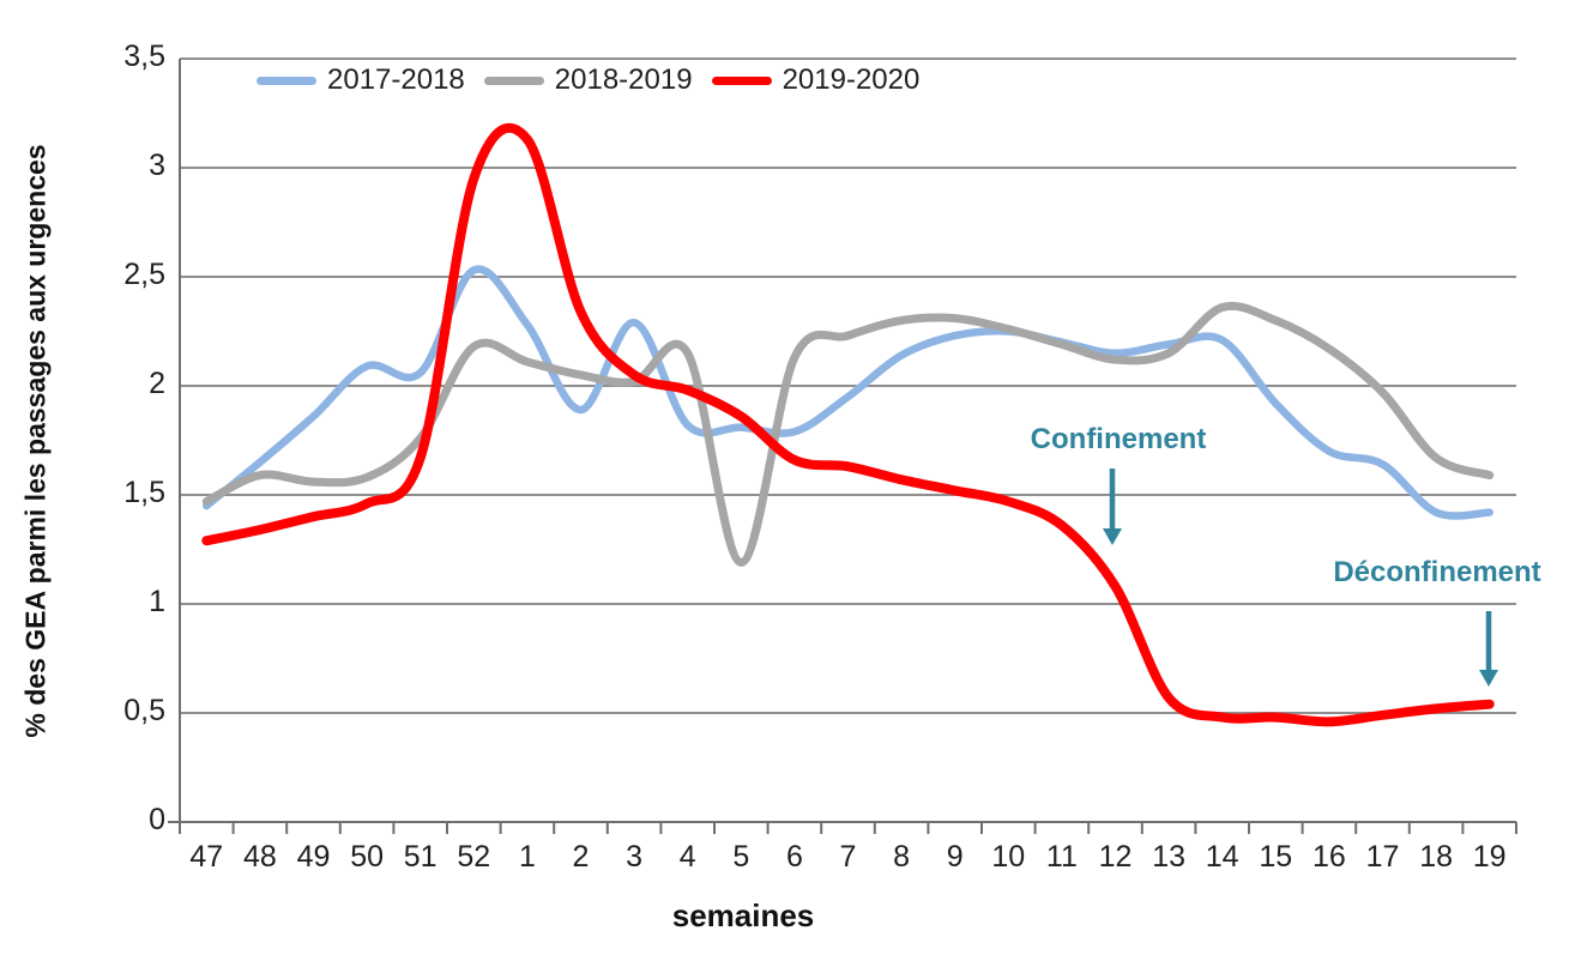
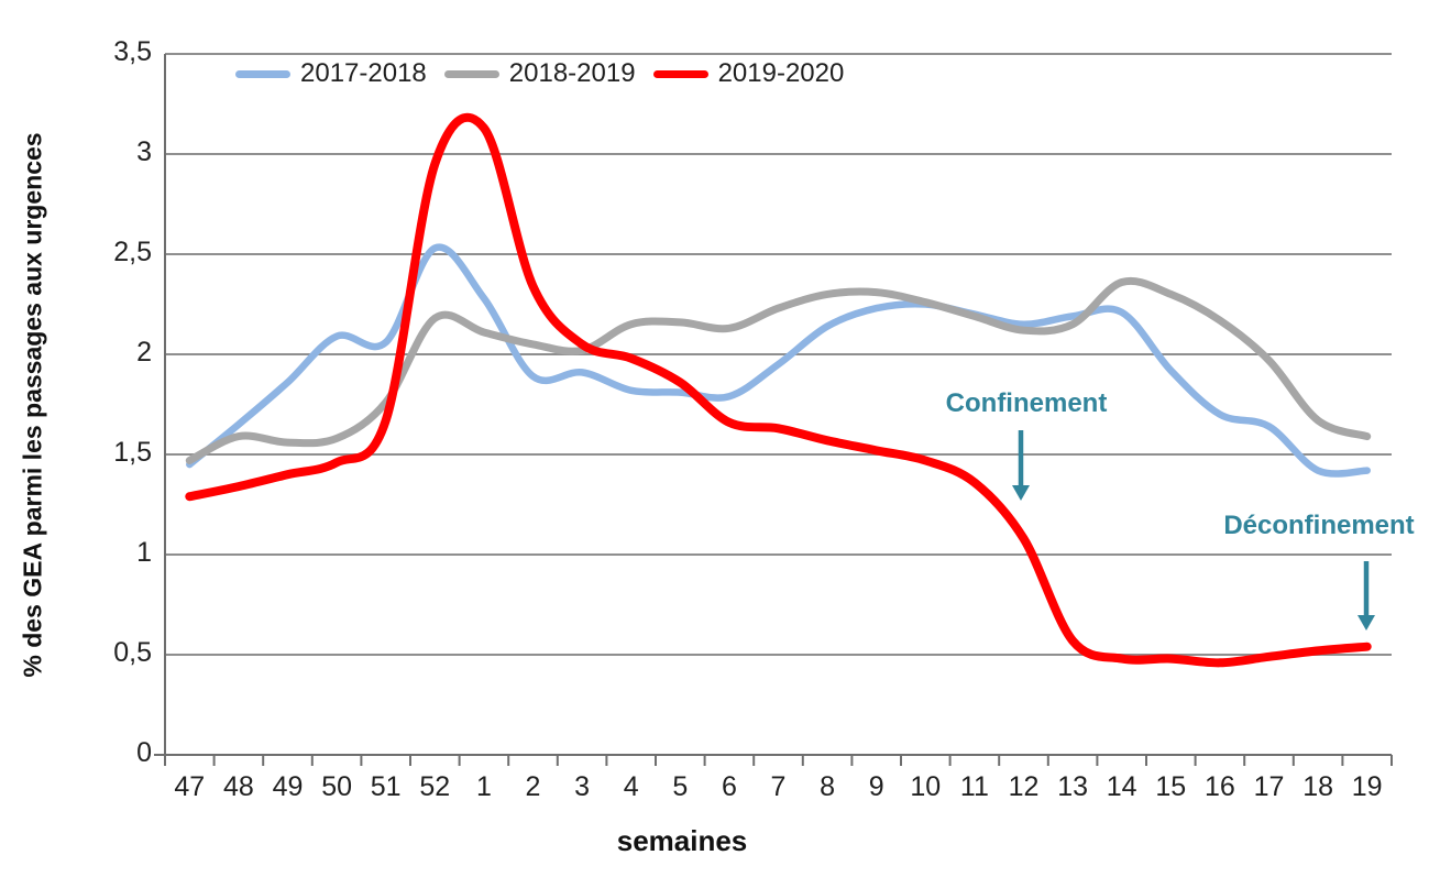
2017-2018/3: 2,29 -> 1,91
2018-2019/5: 1,19 -> 2,16
